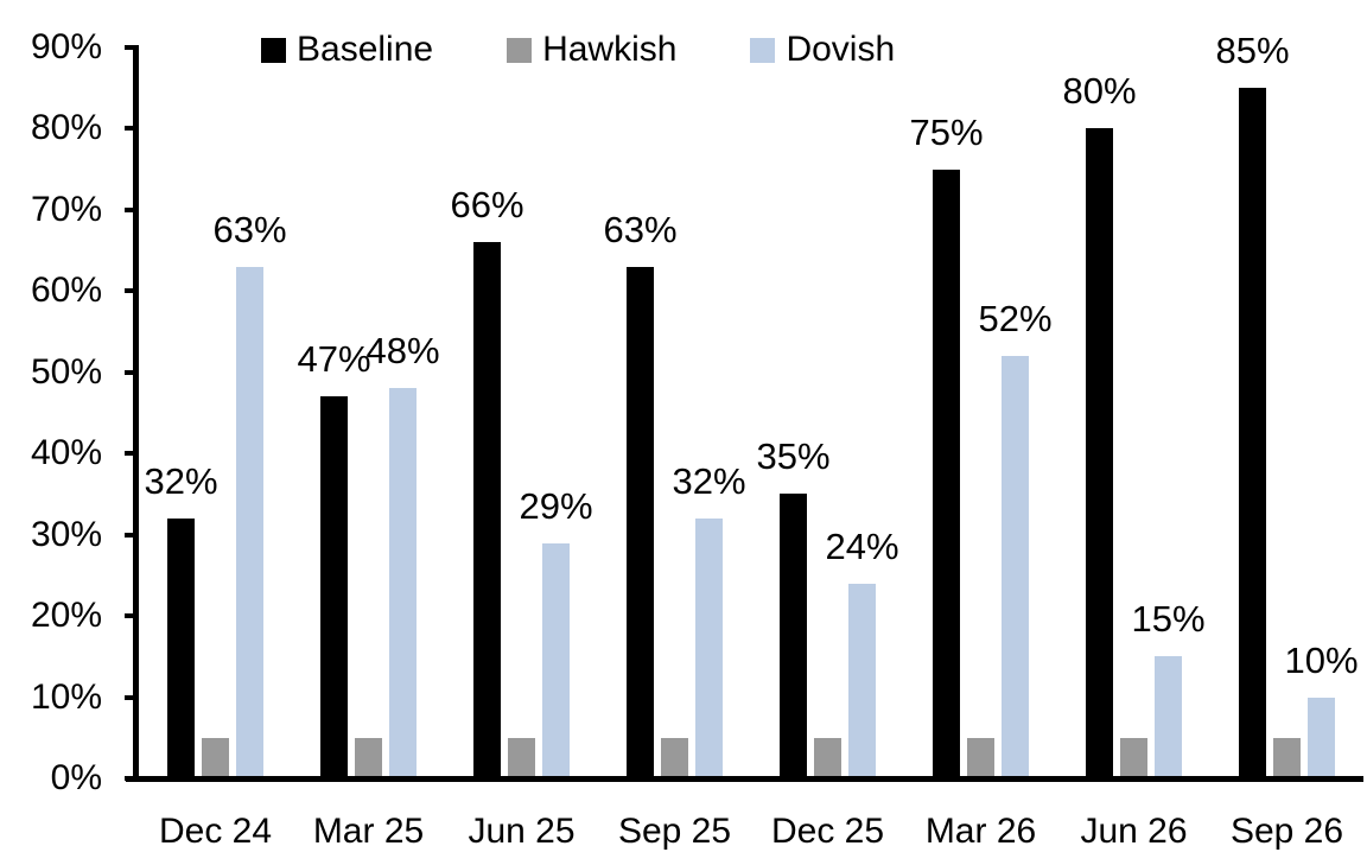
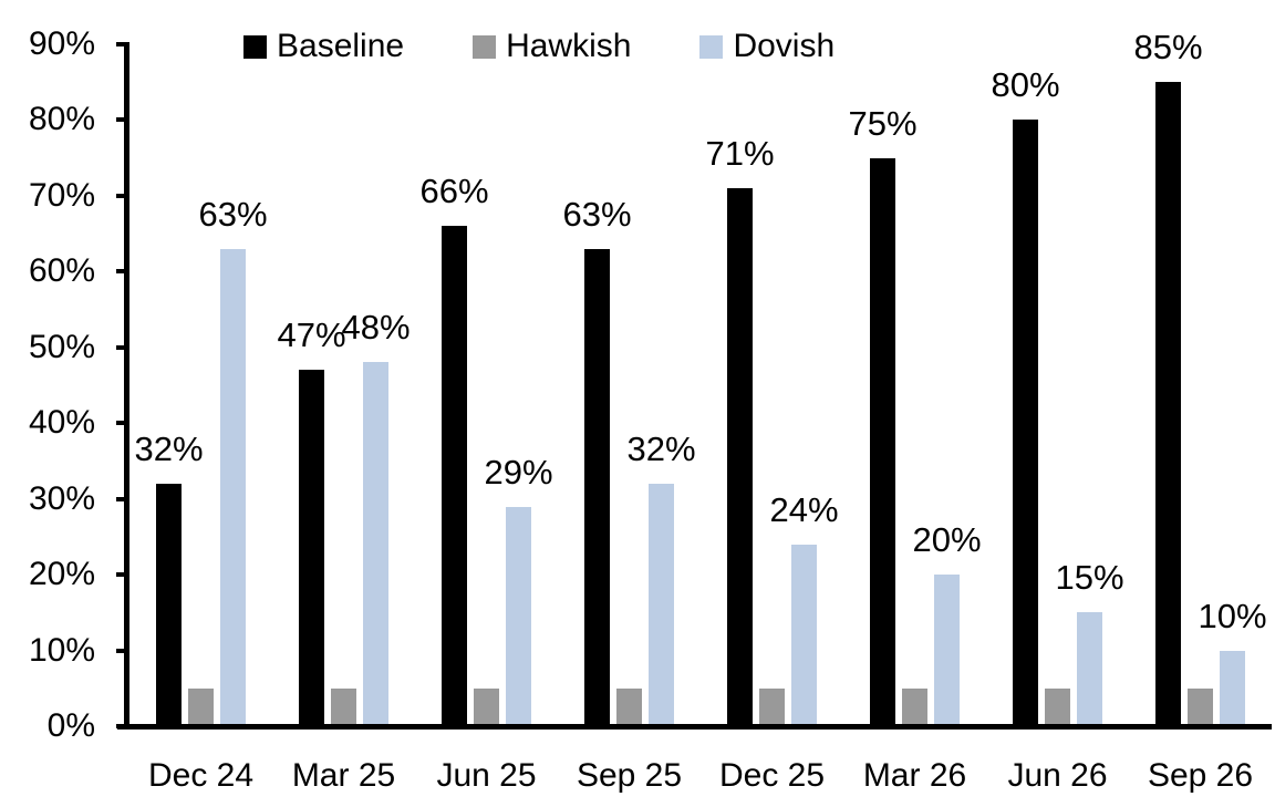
Baseline/Dec 25: 35% -> 71%
Dovish/Mar 26: 52% -> 20%
